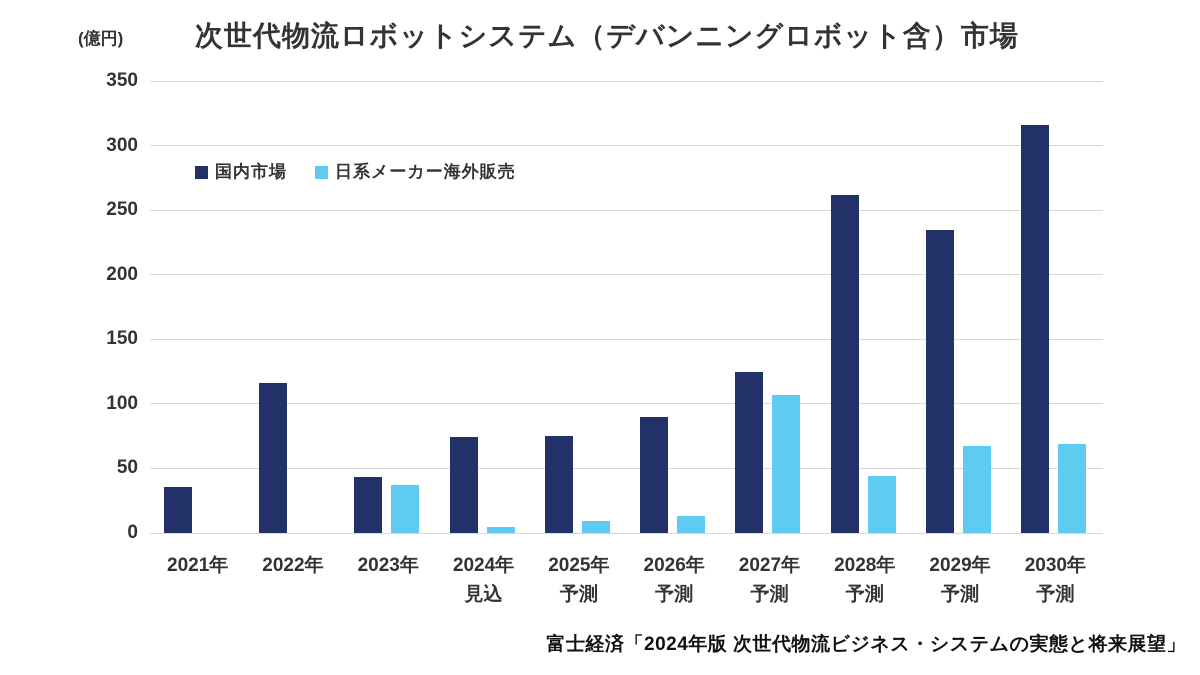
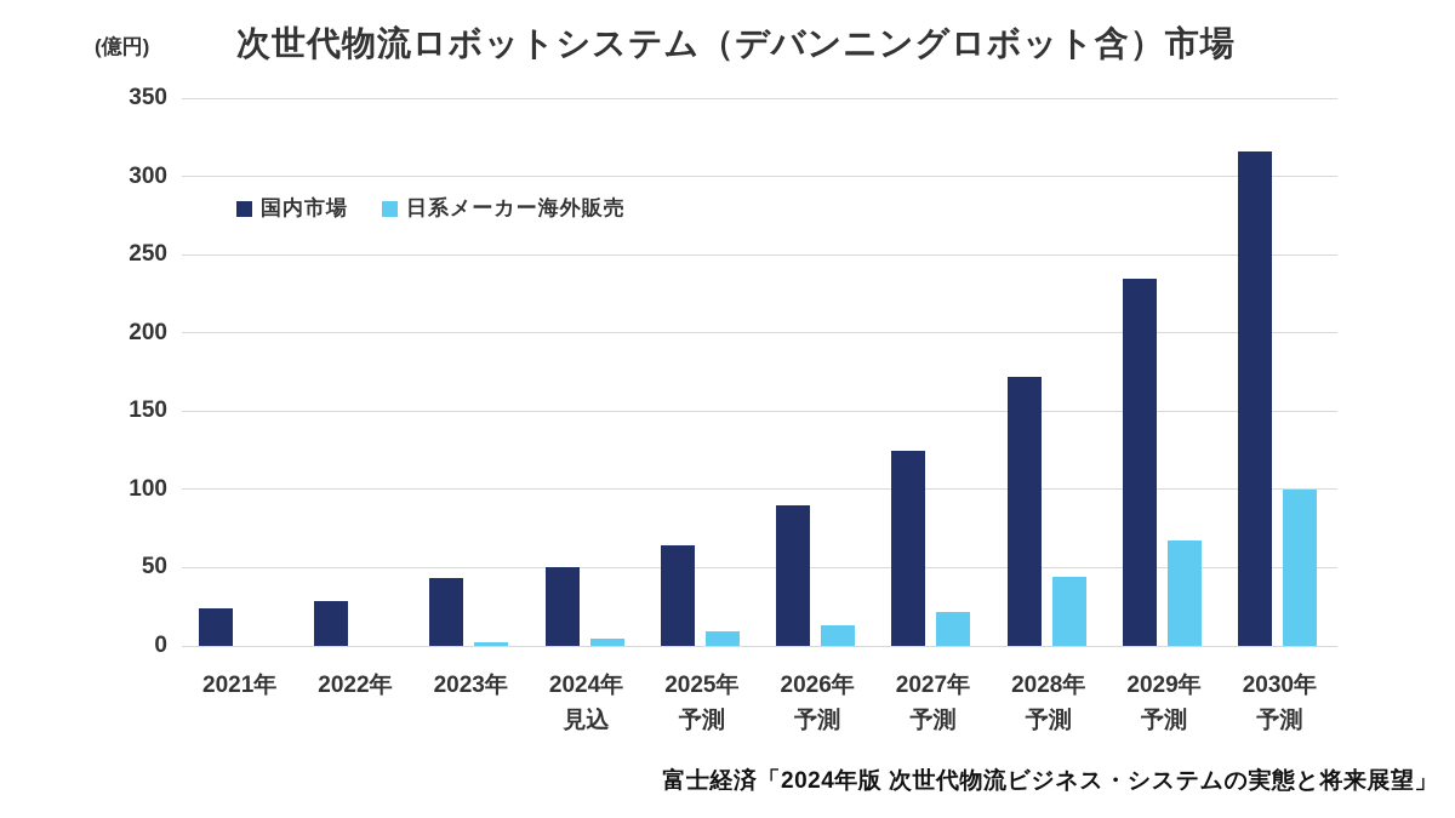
国内市場/2021年: 36 -> 24
国内市場/2022年: 116 -> 29
日系メーカー海外販売/2023年: 37 -> 2
国内市場/2024年: 74 -> 50
国内市場/2025年: 75 -> 64
日系メーカー海外販売/2027年: 107 -> 22
国内市場/2028年: 262 -> 172
日系メーカー海外販売/2030年: 69 -> 100
